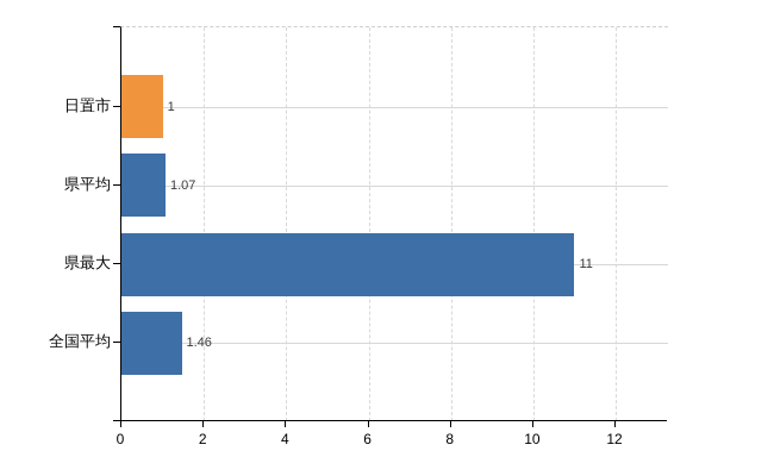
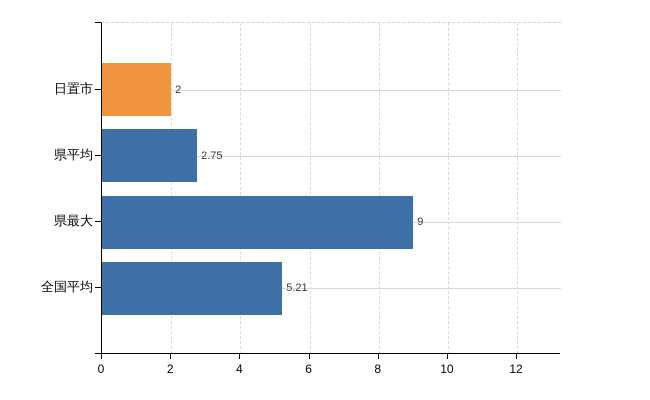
日置市: 1 -> 2
県平均: 1.07 -> 2.75
県最大: 11 -> 9
全国平均: 1.46 -> 5.21
